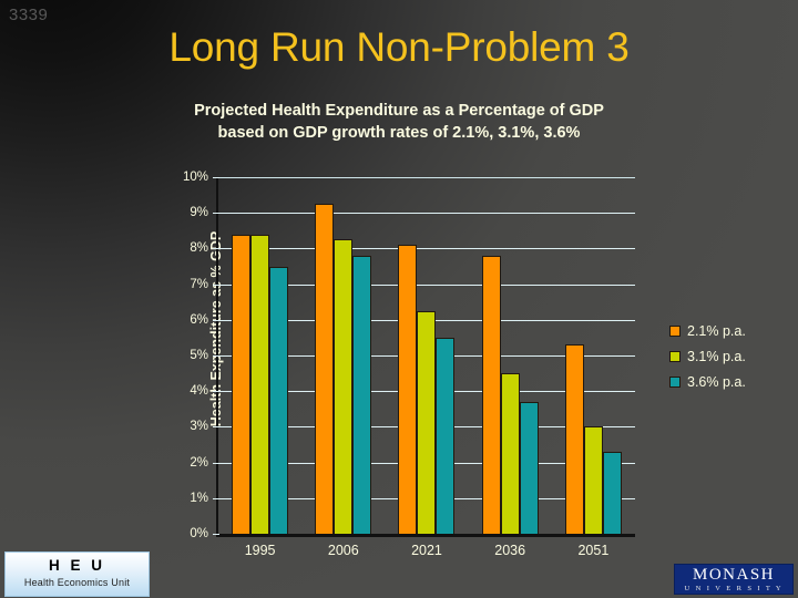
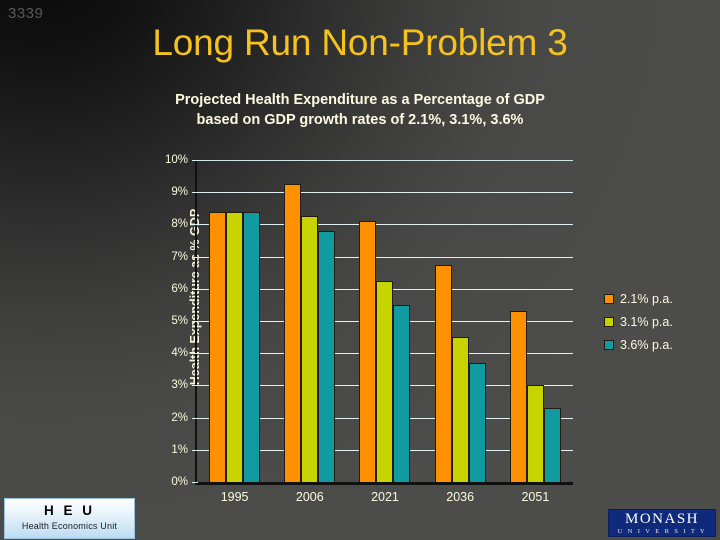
3.6% p.a./1995: 7.5% -> 8.4%
2.1% p.a./2036: 7.8% -> 6.8%
